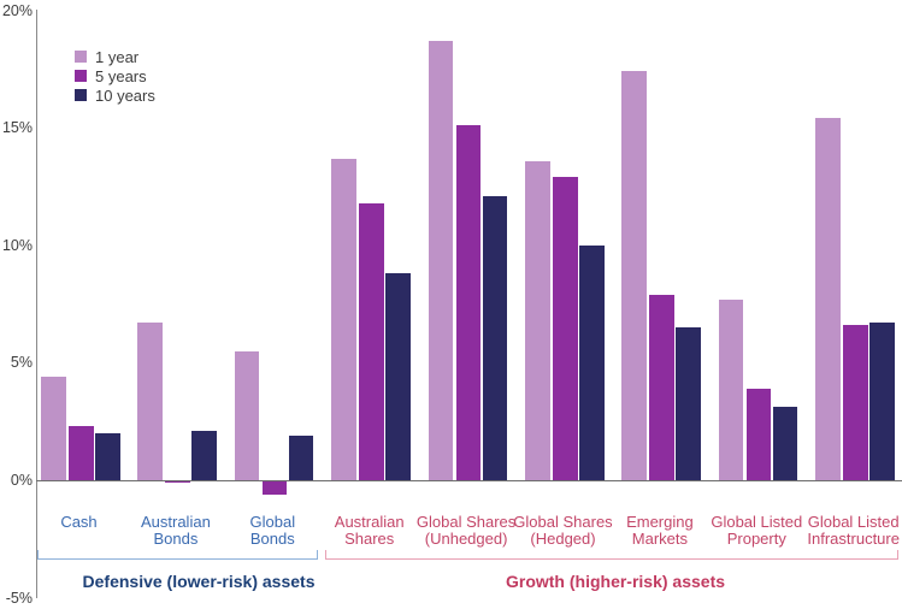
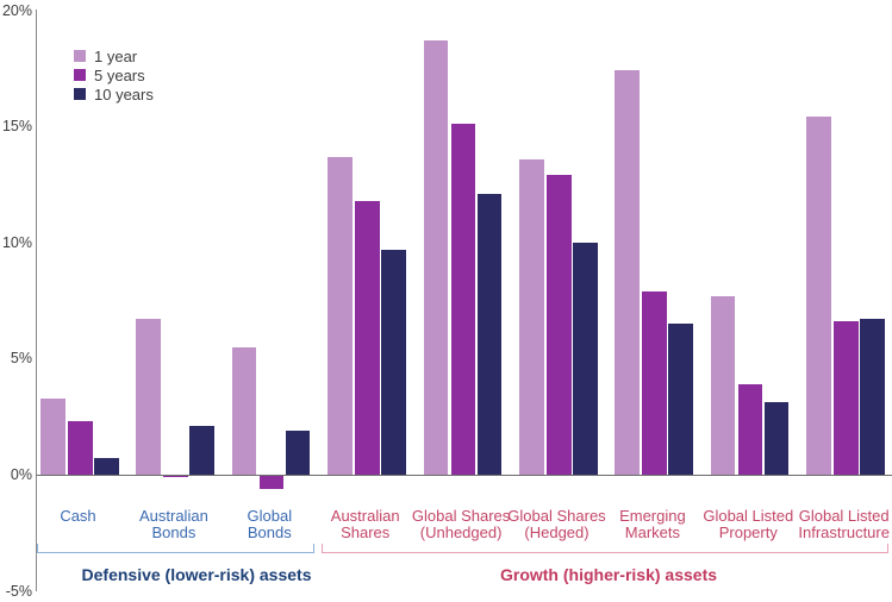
1 year/Cash: 4.4% -> 3.3%
10 years/Cash: 2.0% -> 0.7%
10 years/Australian Shares: 8.8% -> 9.7%
